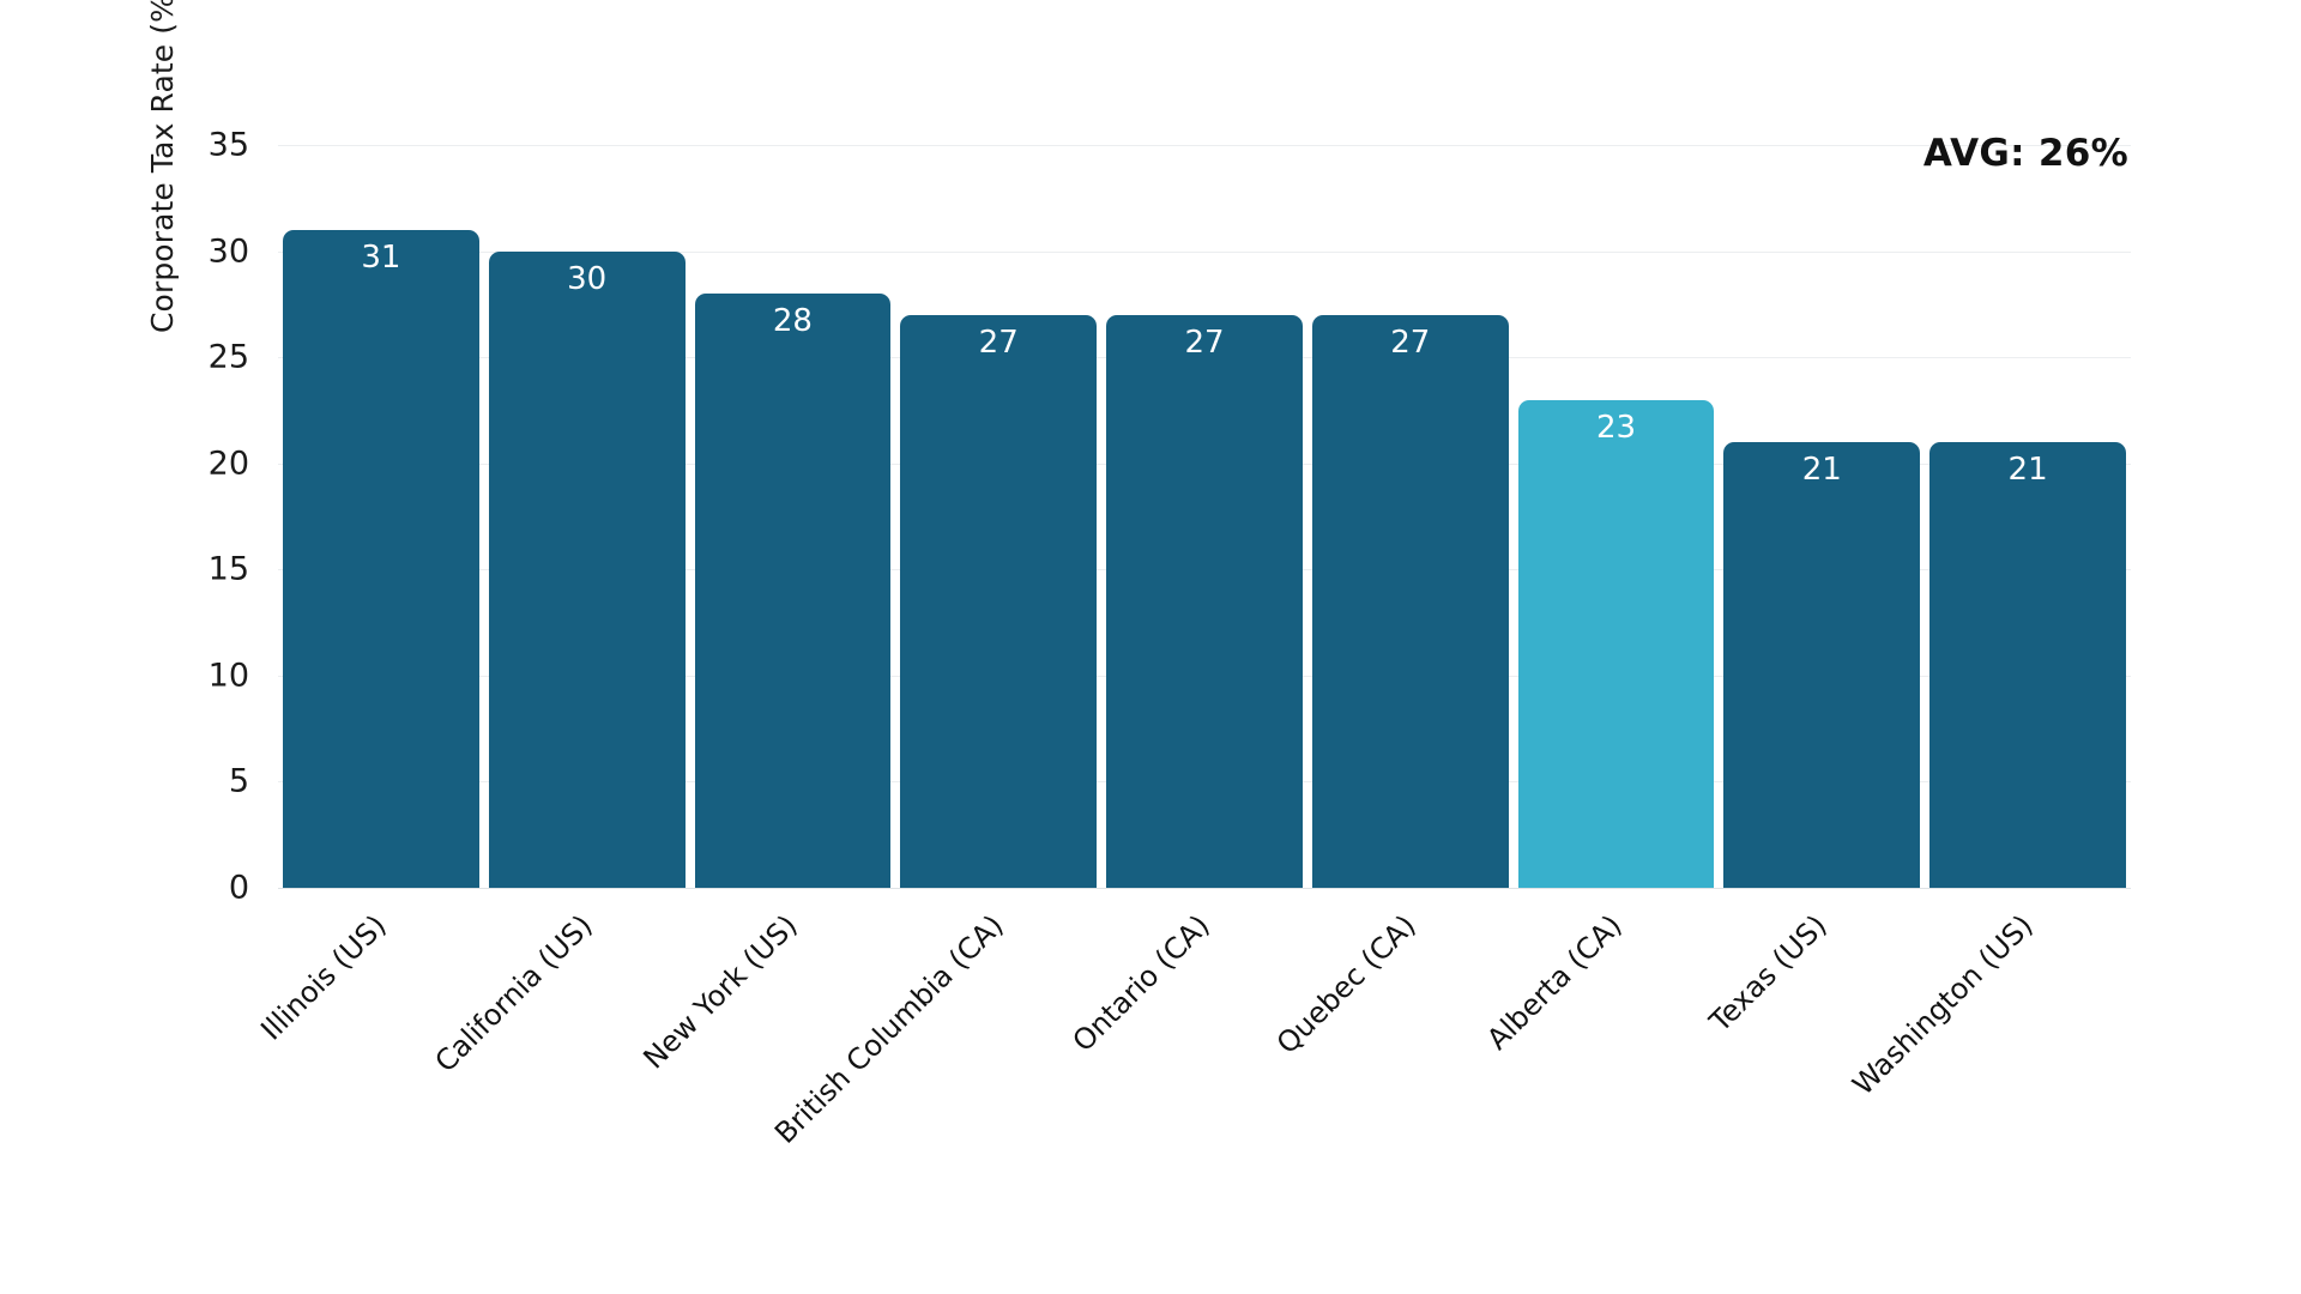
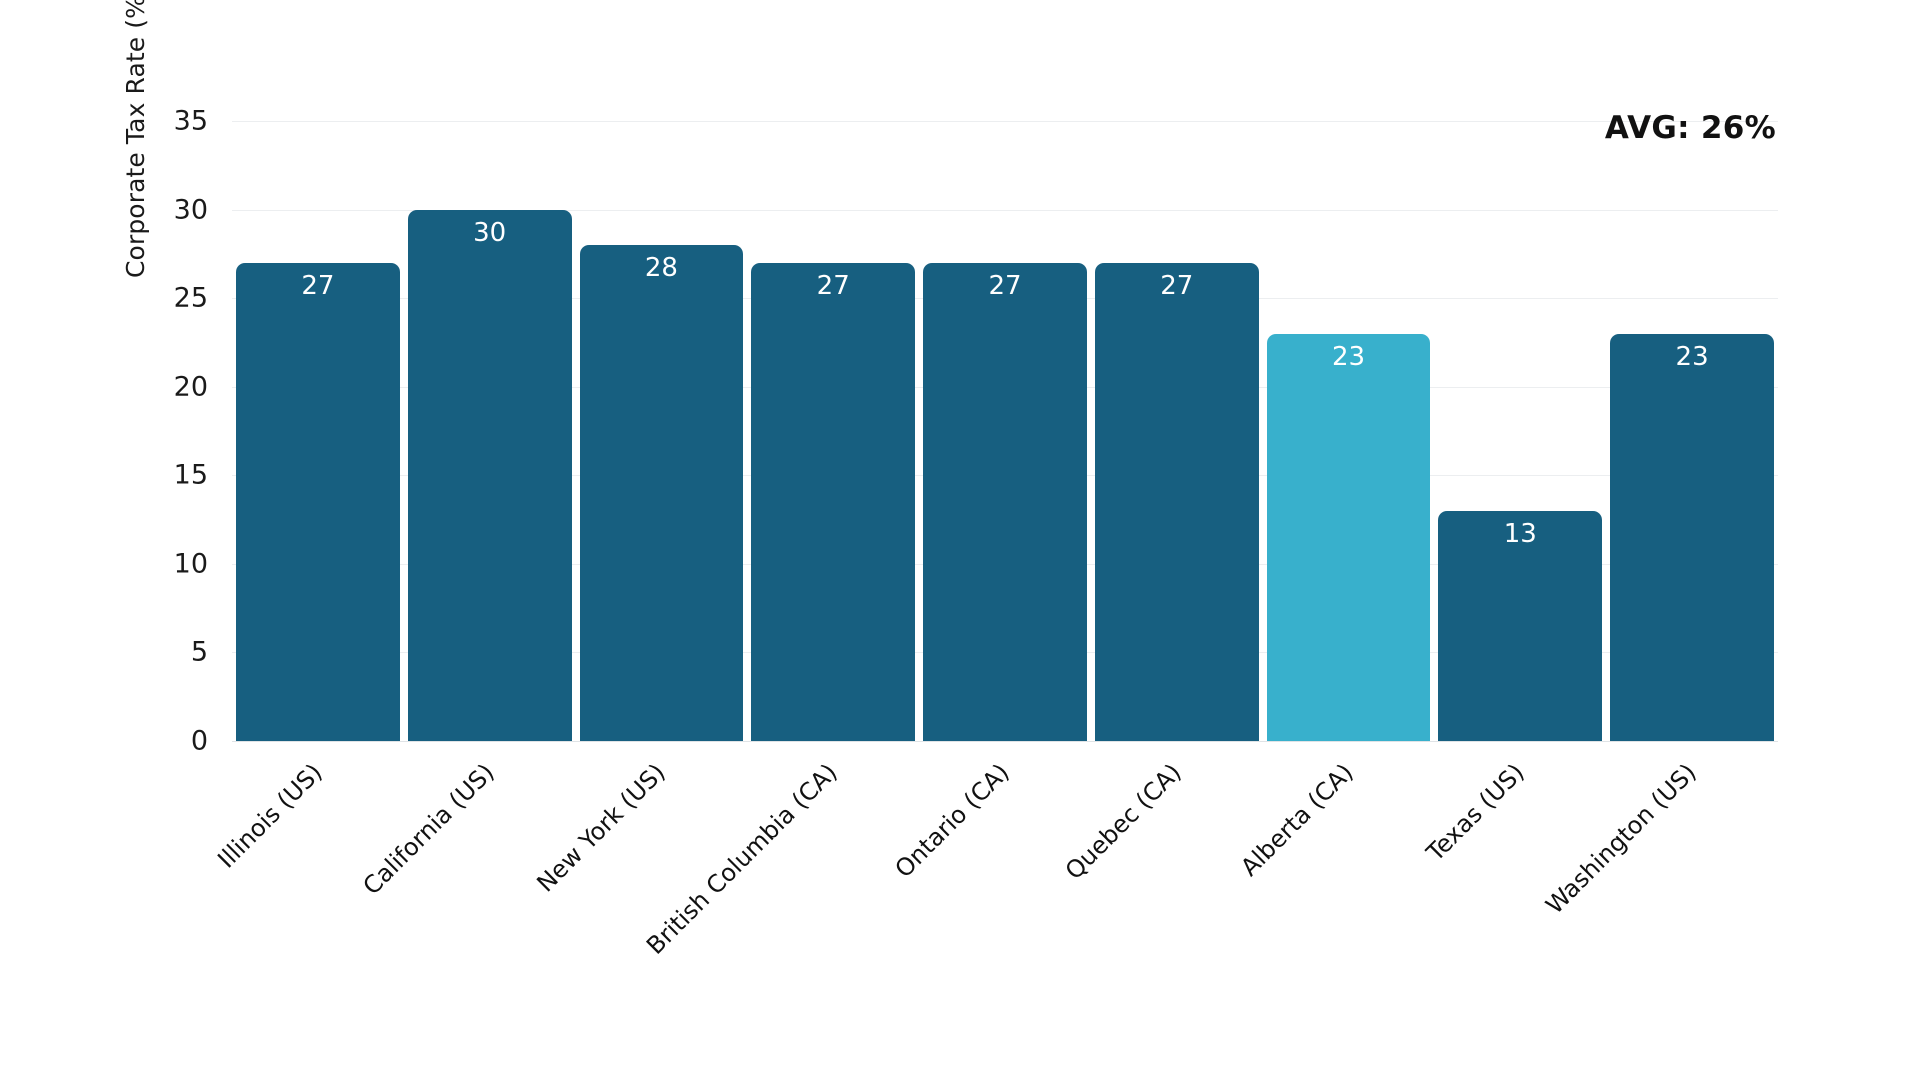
Illinois (US): 31 -> 27
Texas (US): 21 -> 13
Washington (US): 21 -> 23
